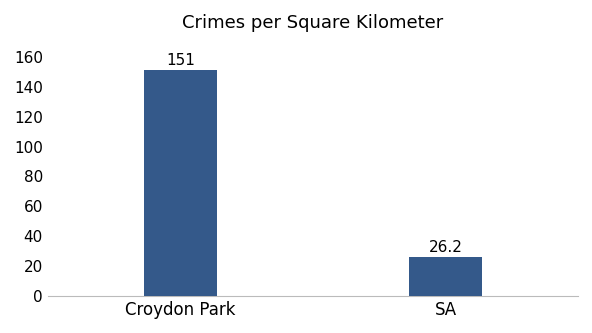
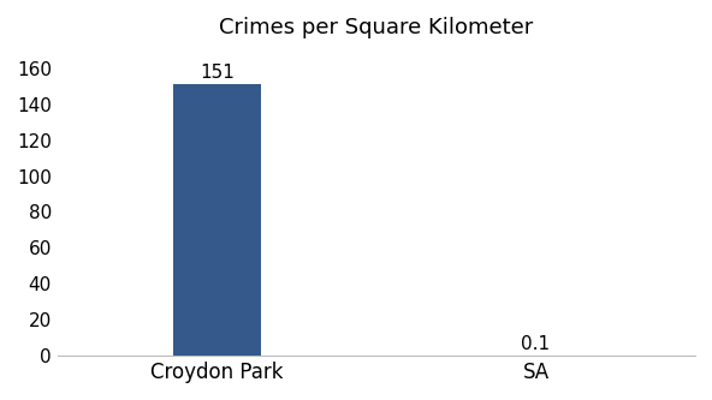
SA: 26.2 -> 0.1
